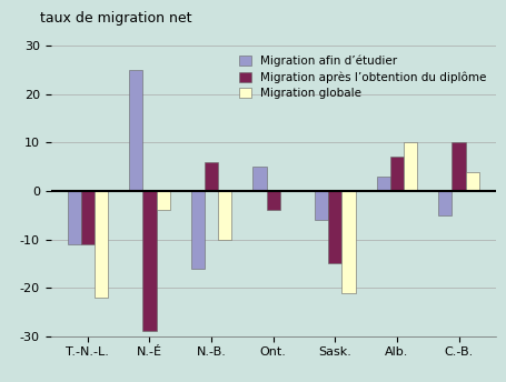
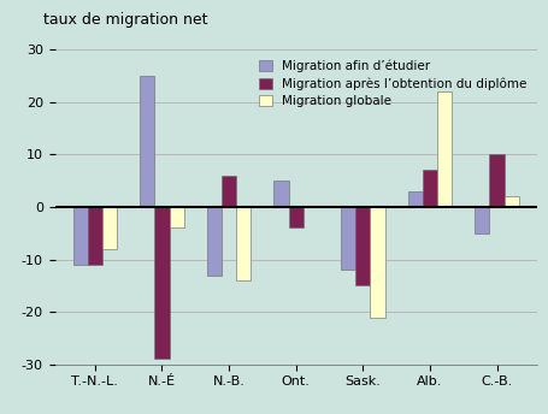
Migration globale/T.-N.-L.: -22 -> -8
Migration afin d’étudier/N.-B.: -16 -> -13
Migration globale/N.-B.: -10 -> -14
Migration afin d’étudier/Sask.: -6 -> -12
Migration globale/Alb.: 10 -> 22
Migration globale/C.-B.: 4 -> 2
